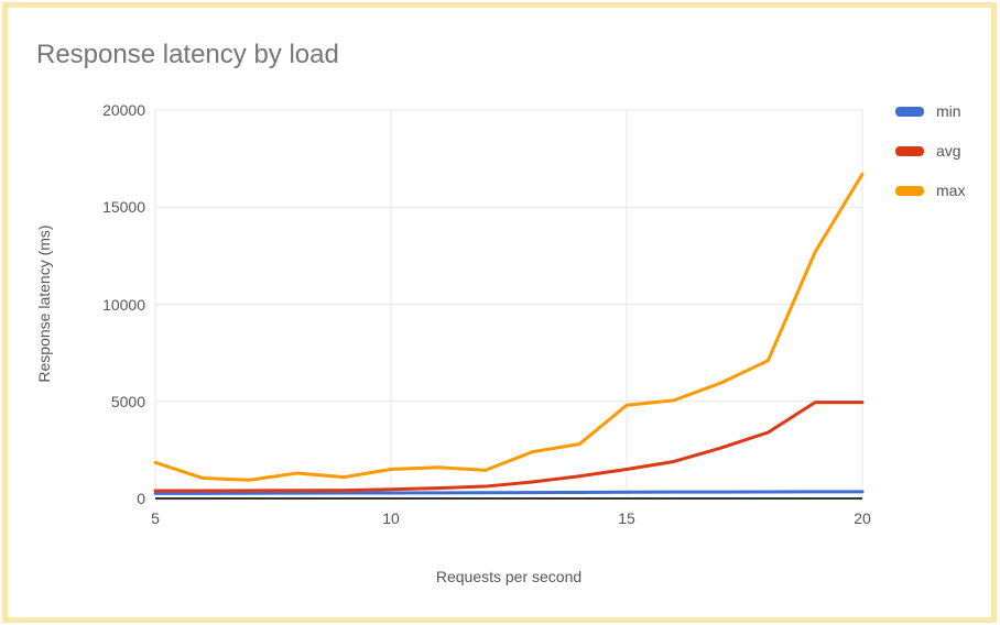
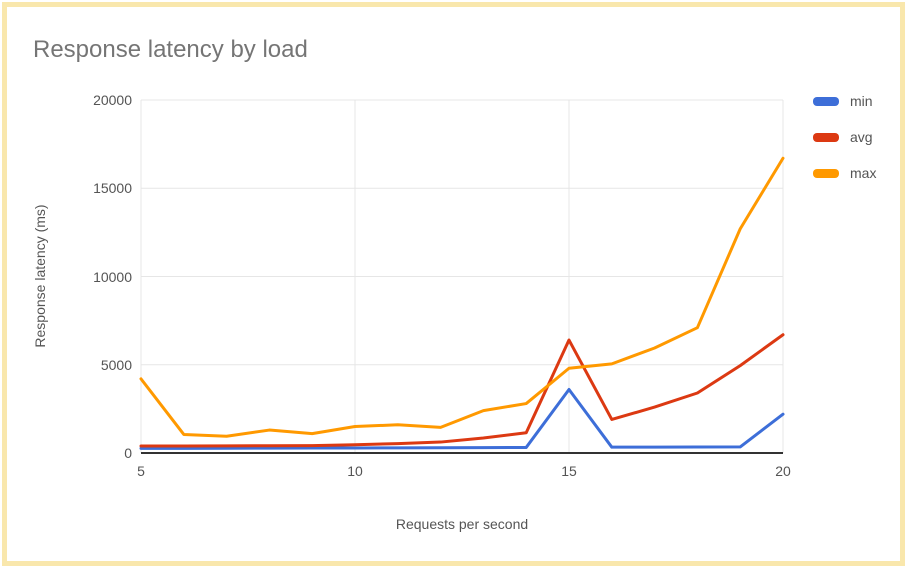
max/5: 1800 -> 4200
min/15: 300 -> 3600
avg/15: 1500 -> 6400
min/20: 400 -> 2200
avg/20: 5000 -> 6700
